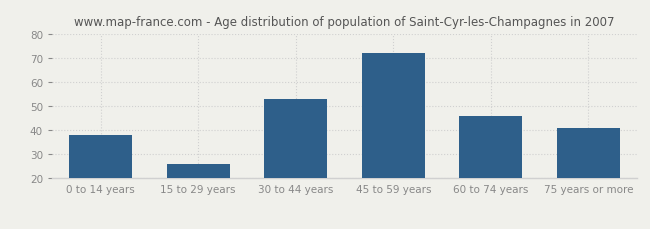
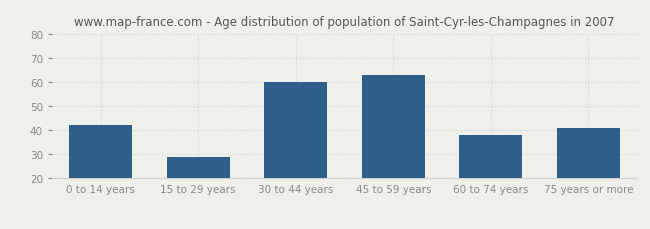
0 to 14 years: 38 -> 42
15 to 29 years: 26 -> 29
30 to 44 years: 53 -> 60
45 to 59 years: 72 -> 63
60 to 74 years: 46 -> 38
